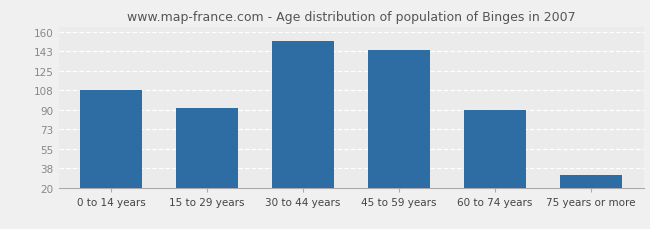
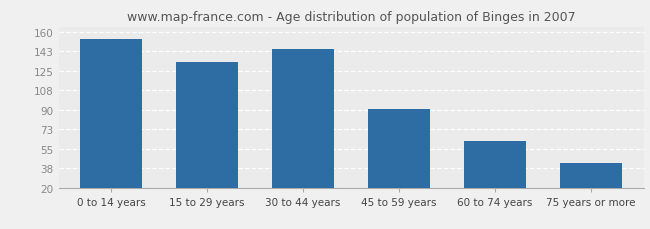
0 to 14 years: 108 -> 154
15 to 29 years: 92 -> 133
30 to 44 years: 152 -> 145
45 to 59 years: 144 -> 91
60 to 74 years: 90 -> 62
75 years or more: 31 -> 42
